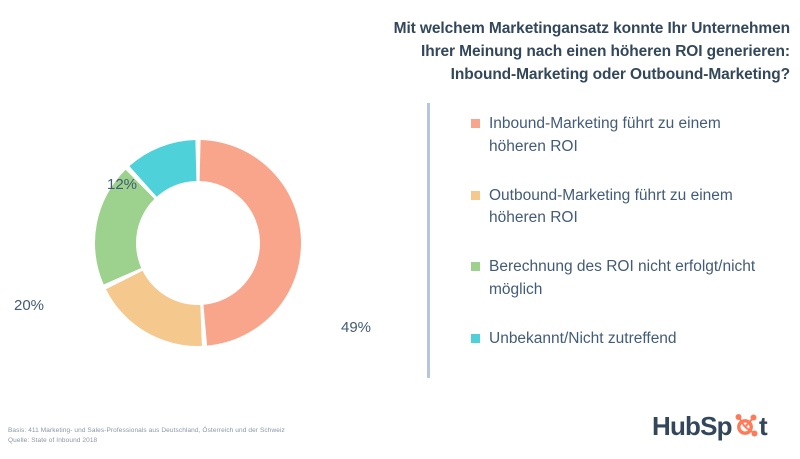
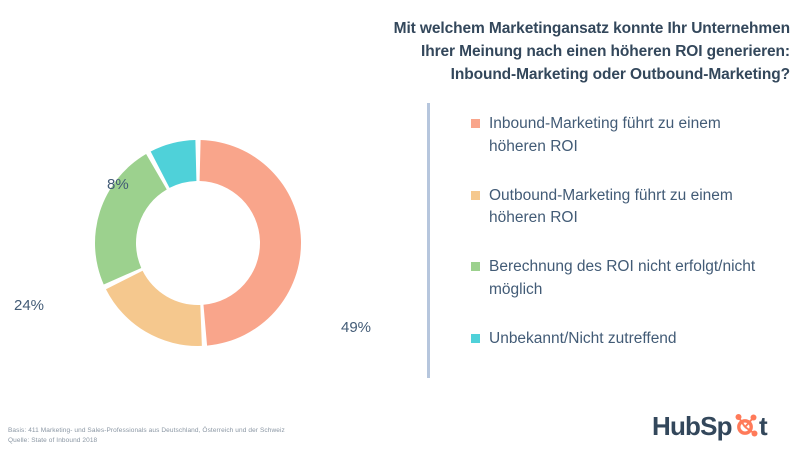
Berechnung des ROI nicht erfolgt/nicht möglich: 20% -> 24%
Unbekannt/Nicht zutreffend: 12% -> 8%
